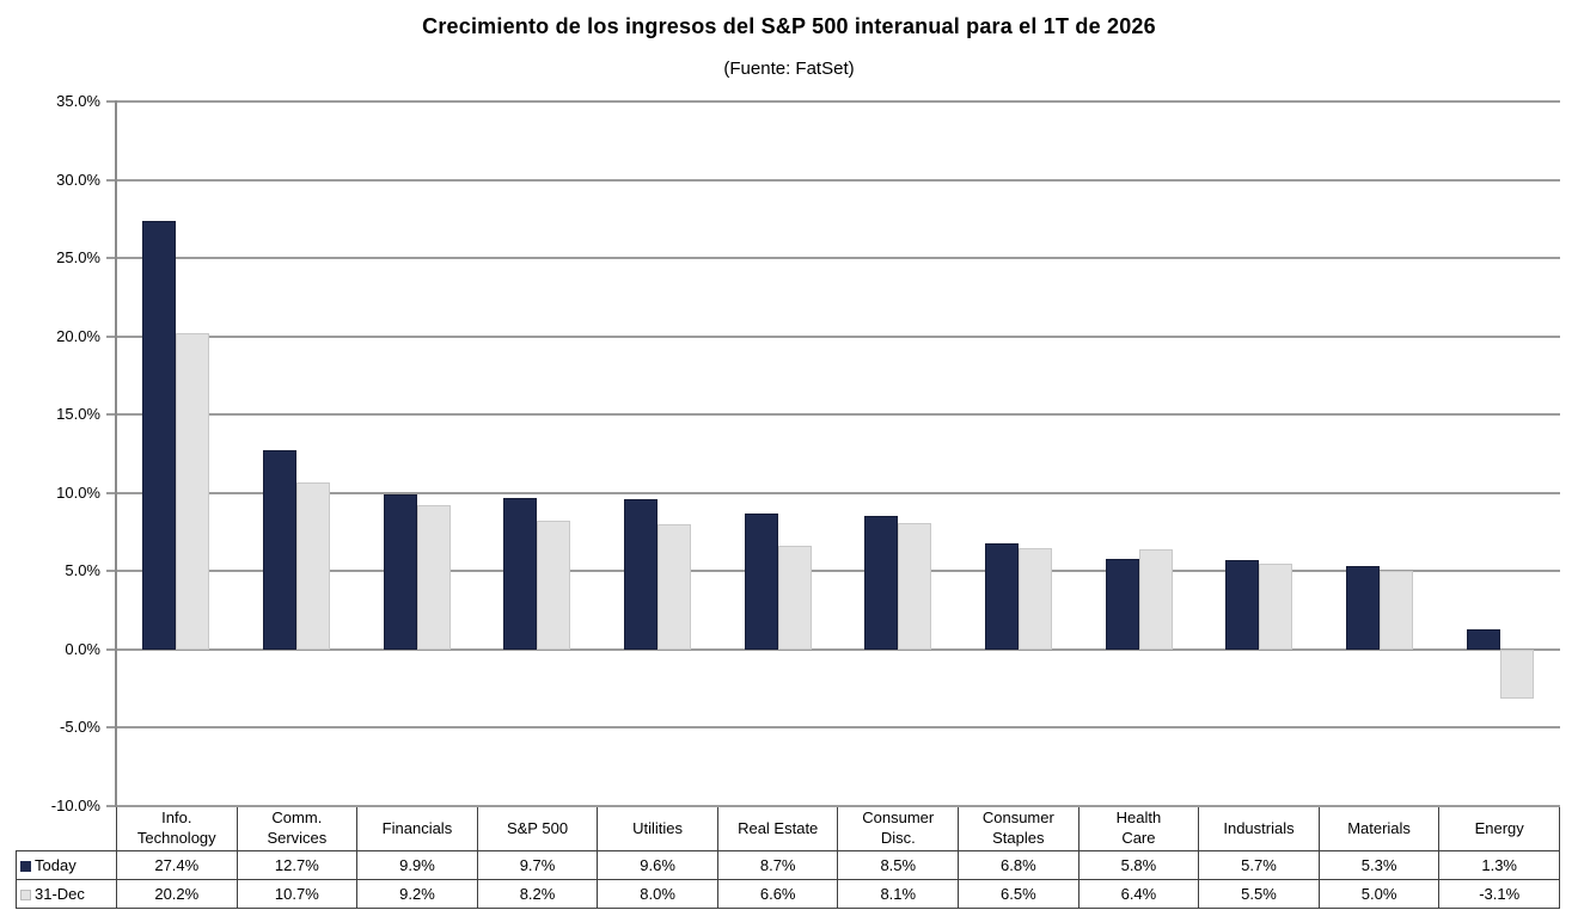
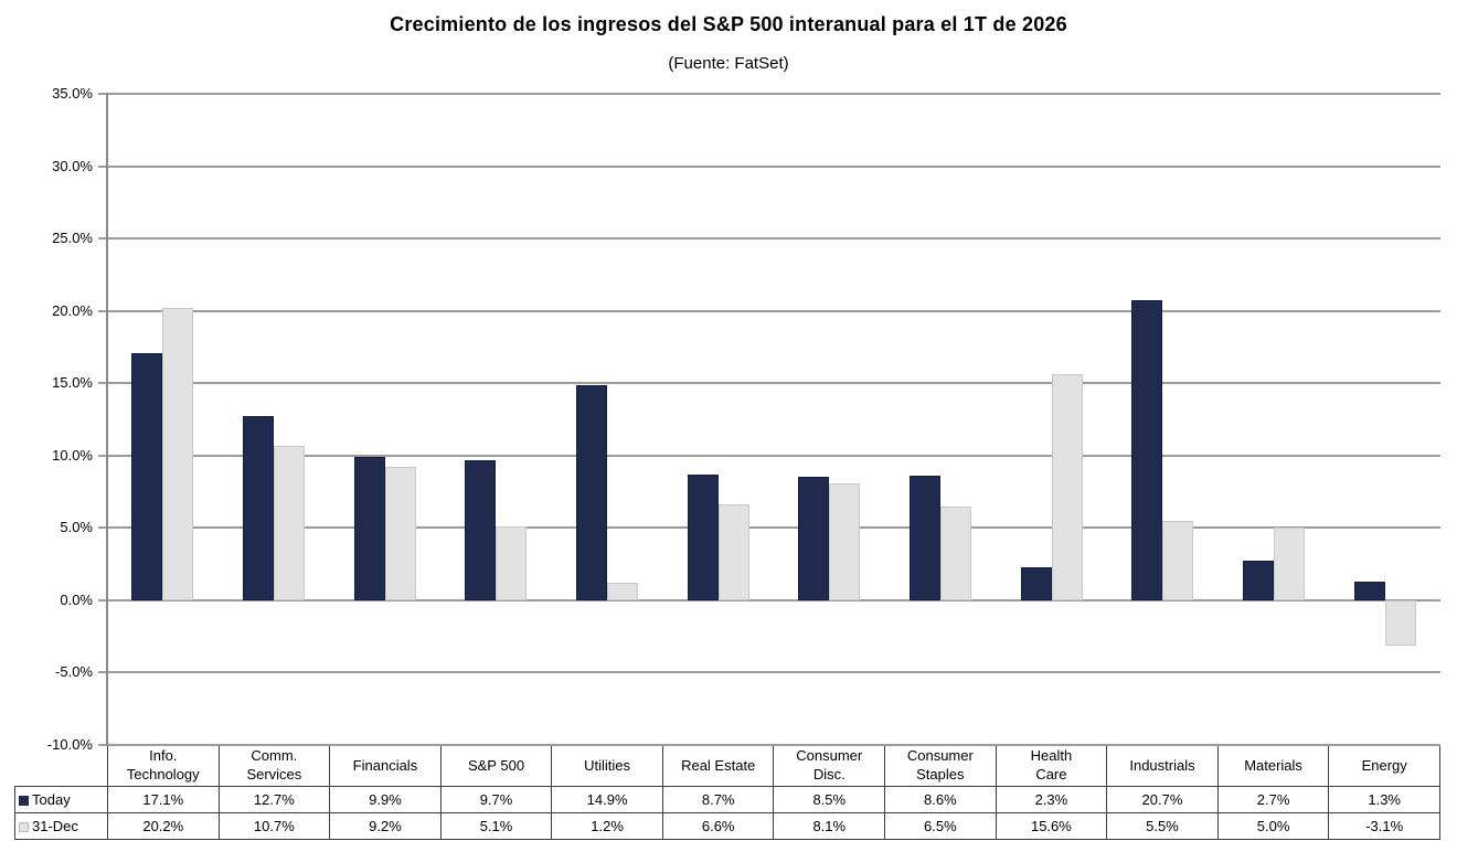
Today/Info. Technology: 27.4% -> 17.1%
31-Dec/S&P 500: 8.2% -> 5.1%
Today/Utilities: 9.6% -> 14.9%
31-Dec/Utilities: 8.0% -> 1.2%
Today/Consumer Staples: 6.8% -> 8.6%
Today/Health Care: 5.8% -> 2.3%
31-Dec/Health Care: 6.4% -> 15.6%
Today/Industrials: 5.7% -> 20.7%
Today/Materials: 5.3% -> 2.7%
